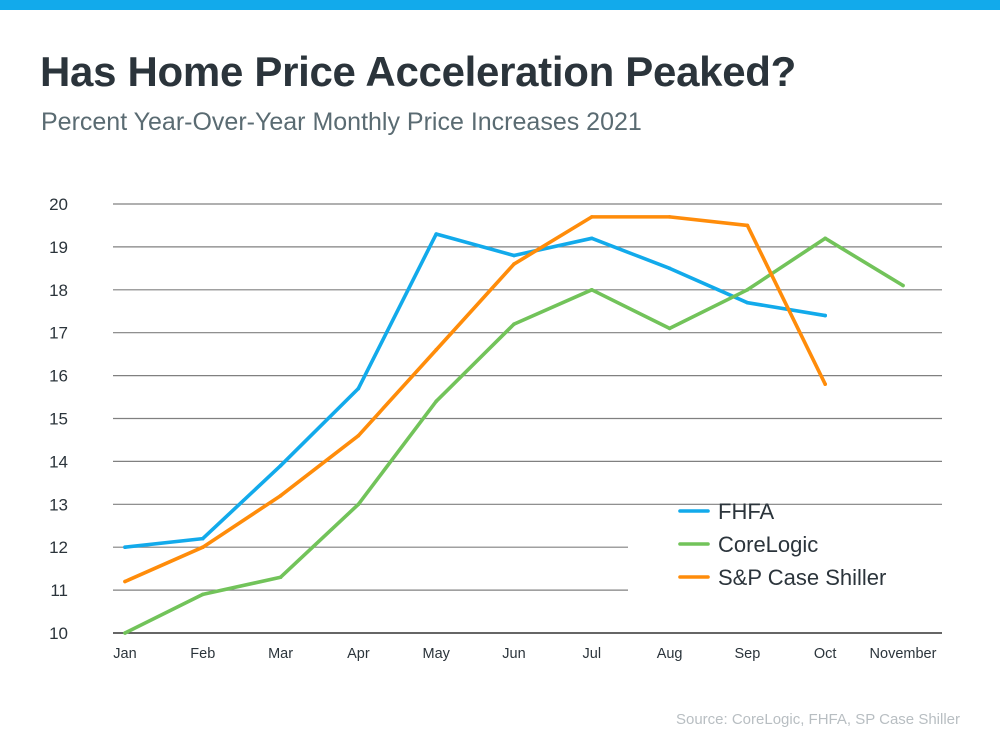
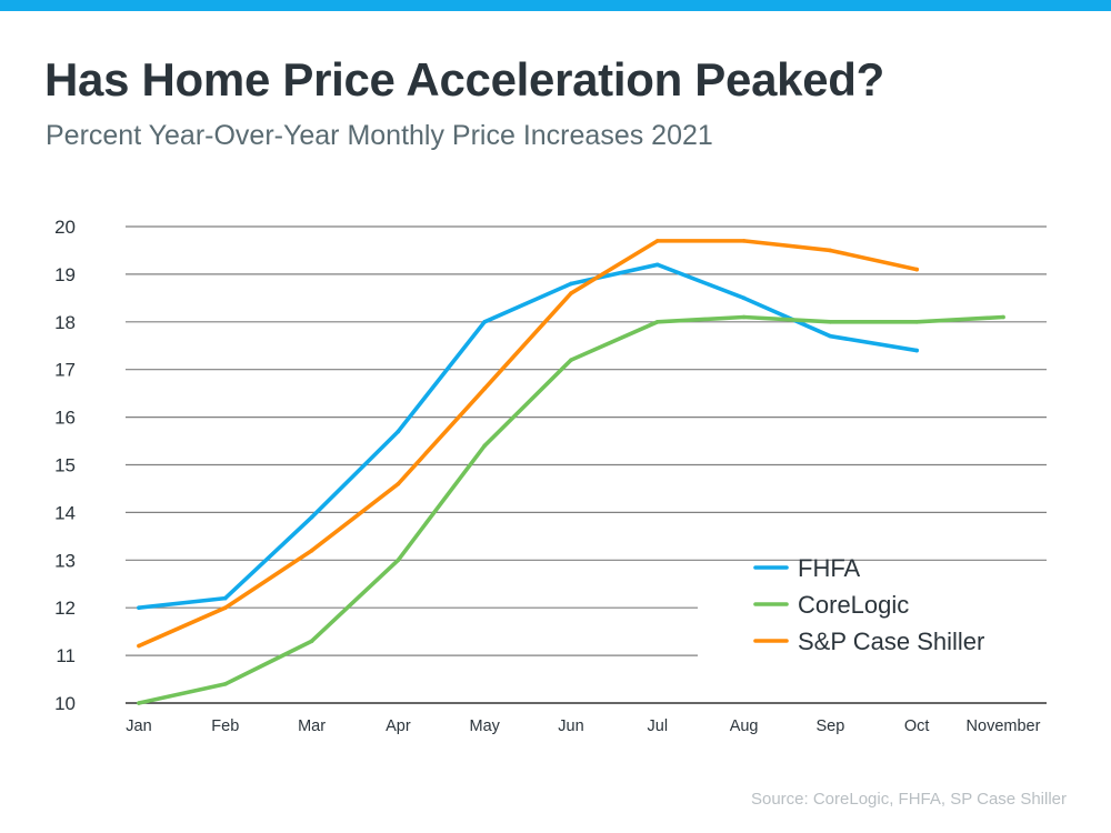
CoreLogic/Feb: 10.9 -> 10.4
FHFA/May: 19.3 -> 18.0
CoreLogic/Aug: 17.1 -> 18.1
CoreLogic/Oct: 19.2 -> 18.0
S&P Case Shiller/Oct: 15.8 -> 19.1
